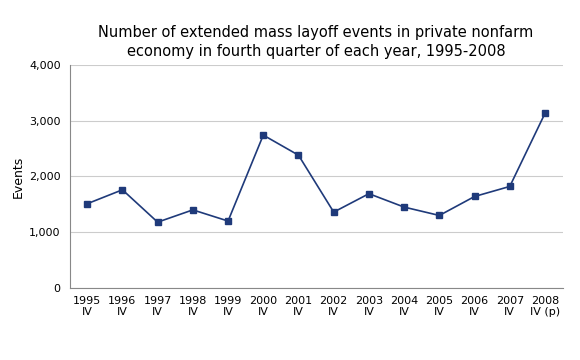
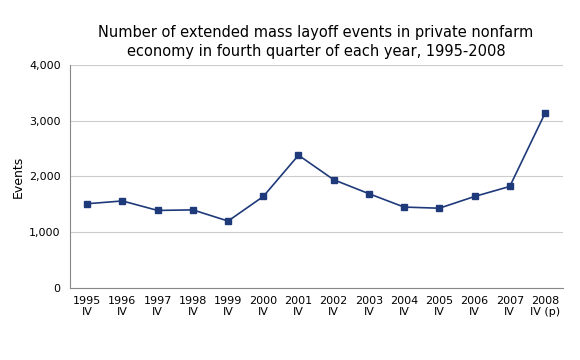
1996 IV: 1,760 -> 1,560
1997 IV: 1,180 -> 1,390
2000 IV: 2,740 -> 1,640
2002 IV: 1,360 -> 1,940
2005 IV: 1,300 -> 1,430
